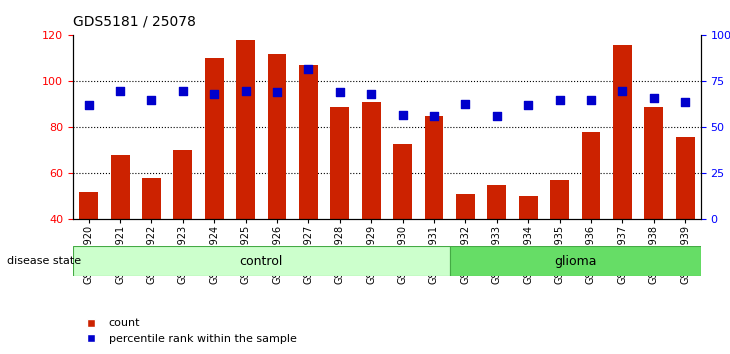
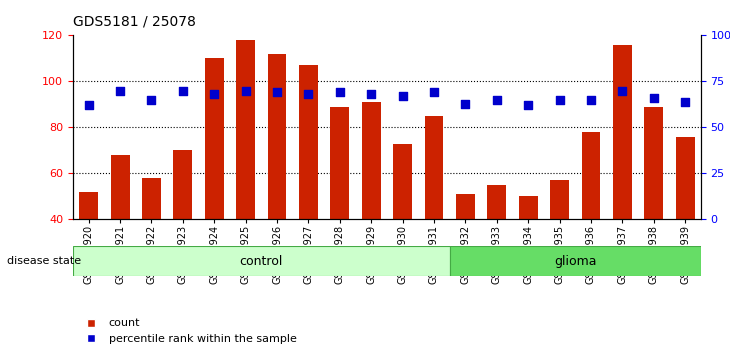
percentile rank within the sample/GSM769927: 82 -> 68
percentile rank within the sample/GSM769930: 57 -> 67
percentile rank within the sample/GSM769931: 56 -> 69
percentile rank within the sample/GSM769933: 56 -> 65
